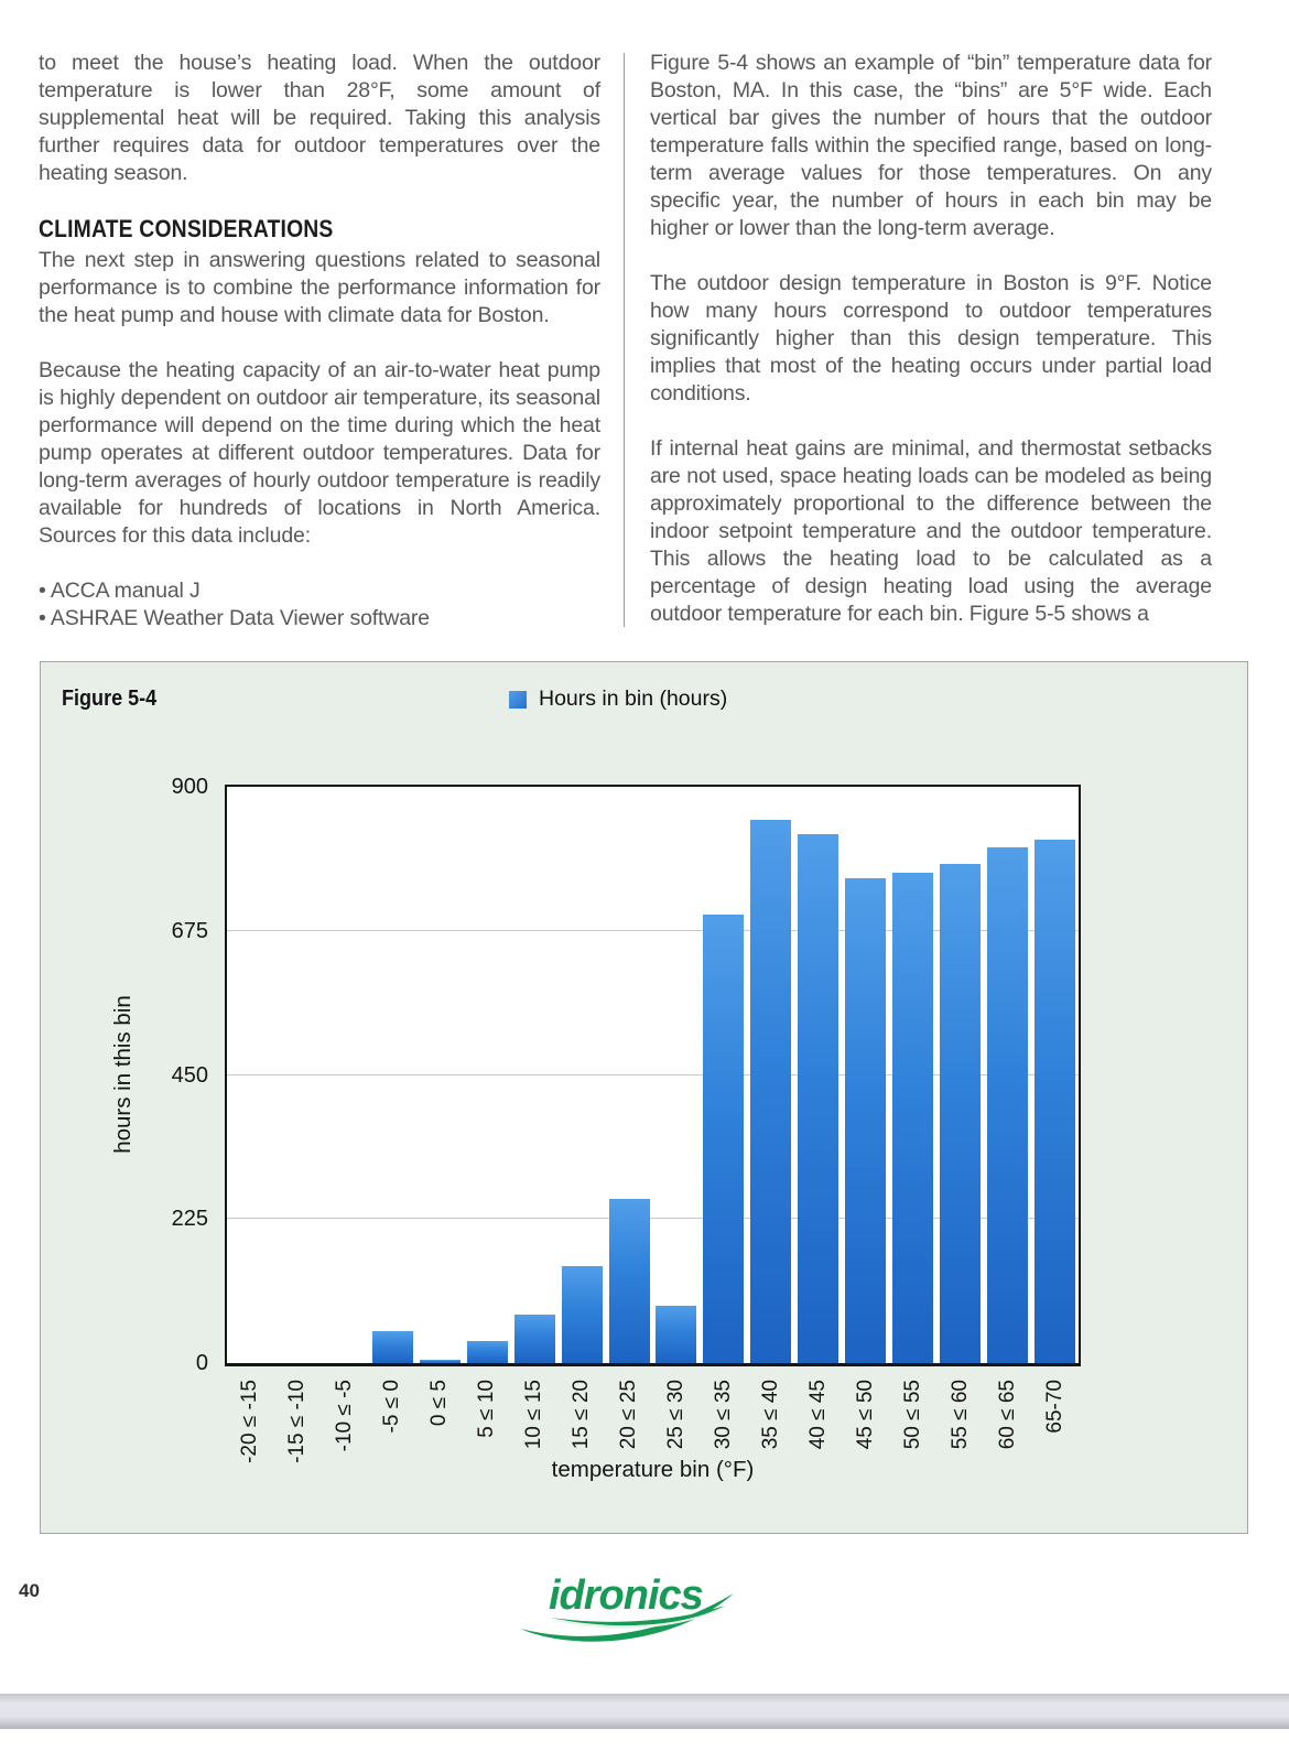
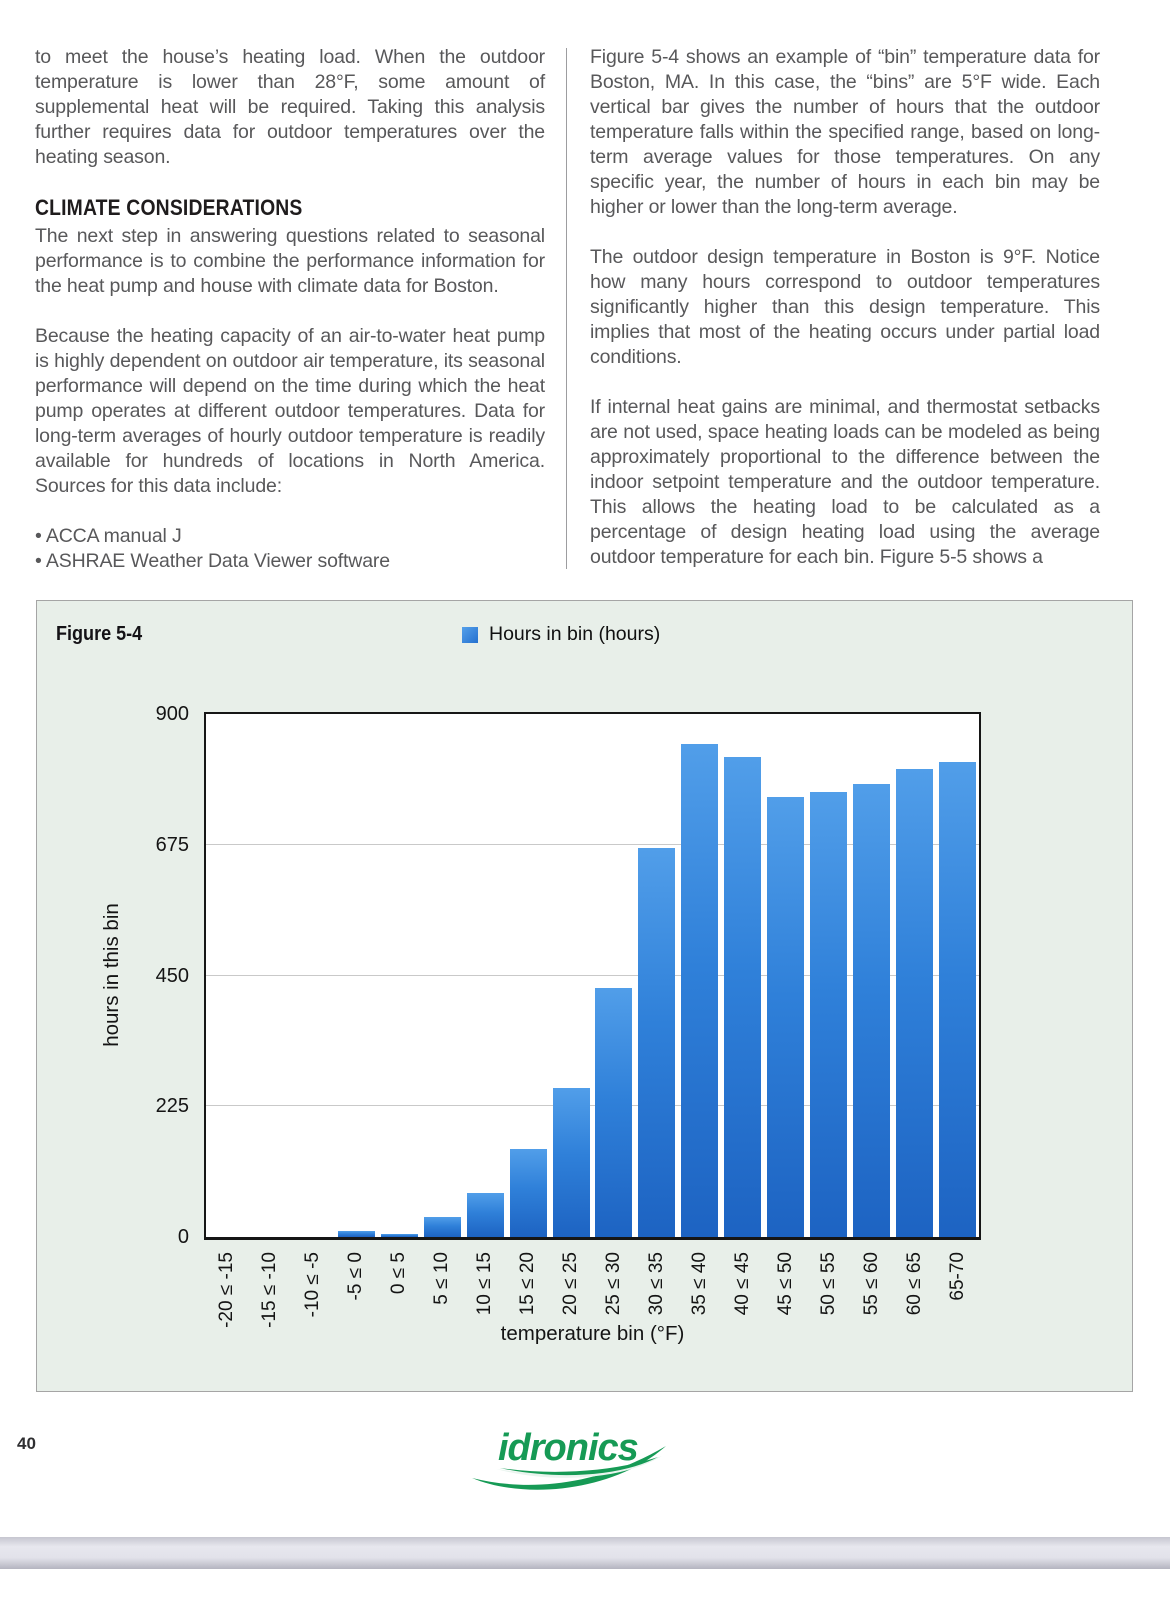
-5 ≤ 0: 50 -> 10
25 ≤ 30: 90 -> 430
30 ≤ 35: 700 -> 670
